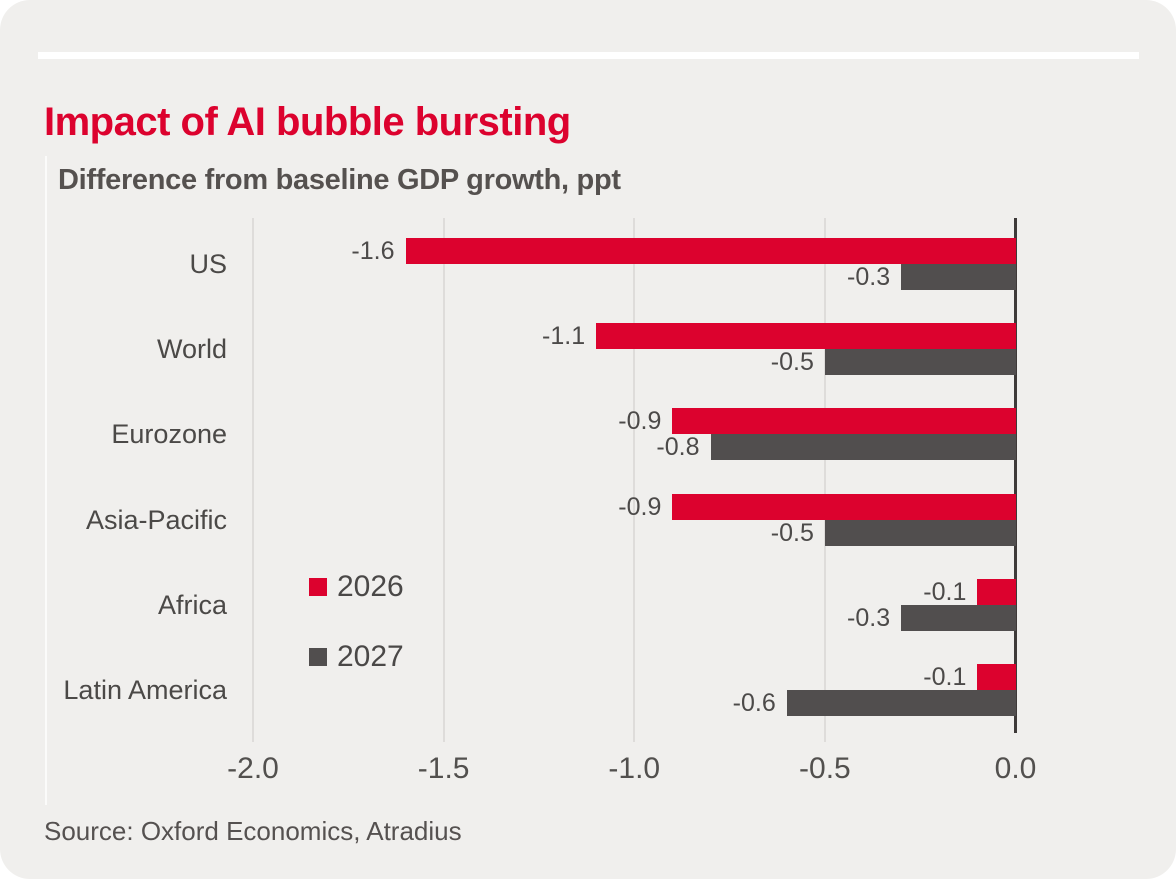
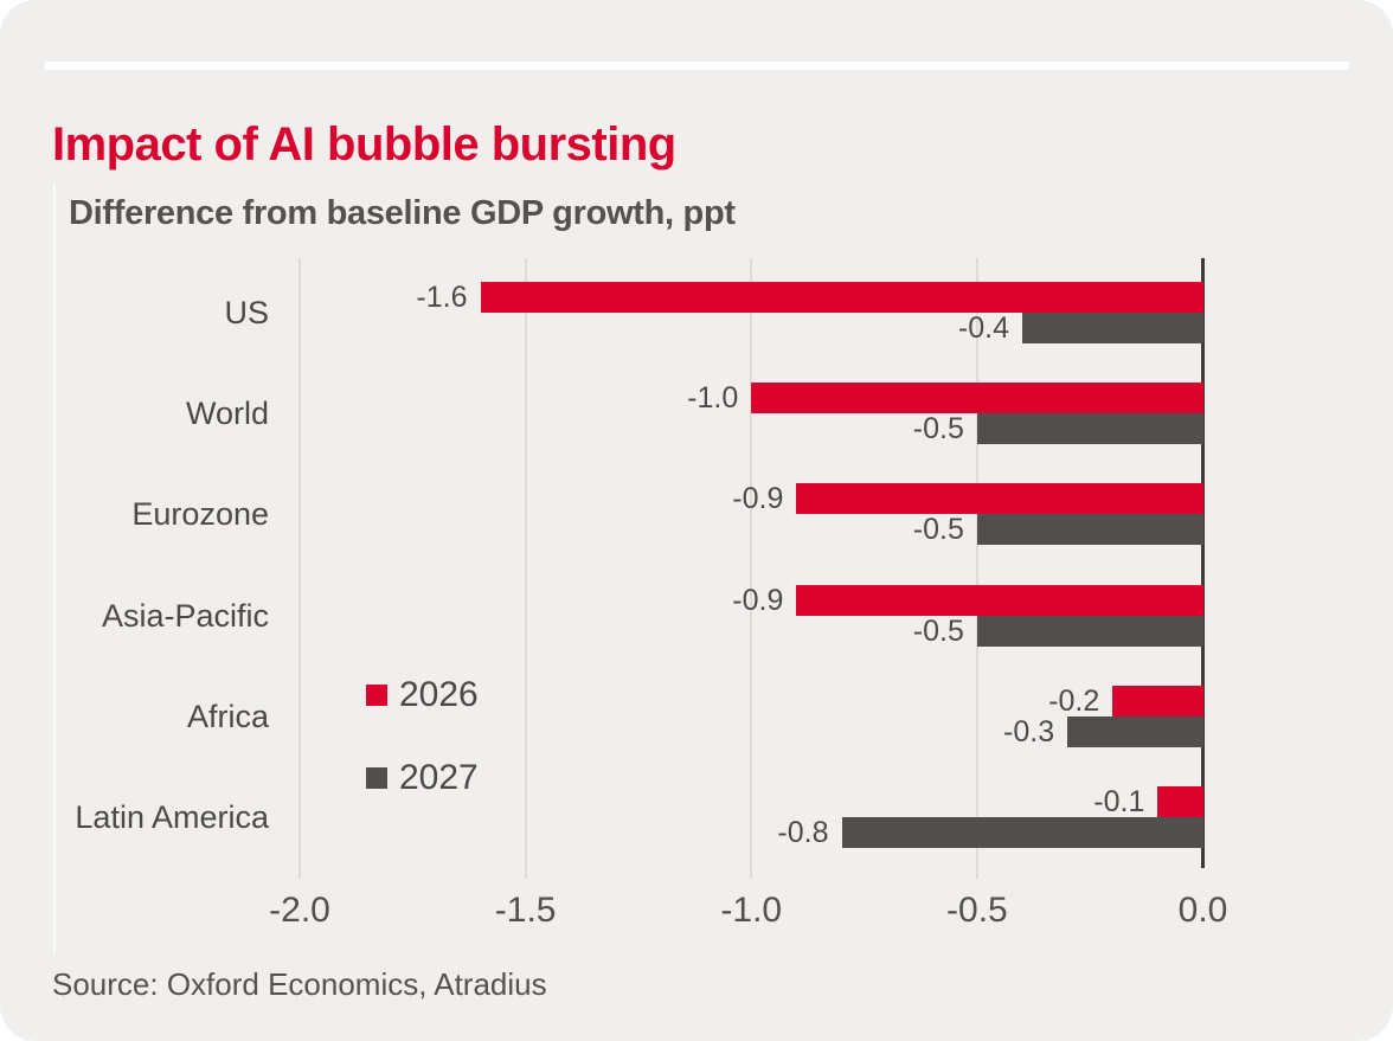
2027/US: -0.3 -> -0.4
2026/World: -1.1 -> -1.0
2027/Eurozone: -0.8 -> -0.5
2026/Africa: -0.1 -> -0.2
2027/Latin America: -0.6 -> -0.8
